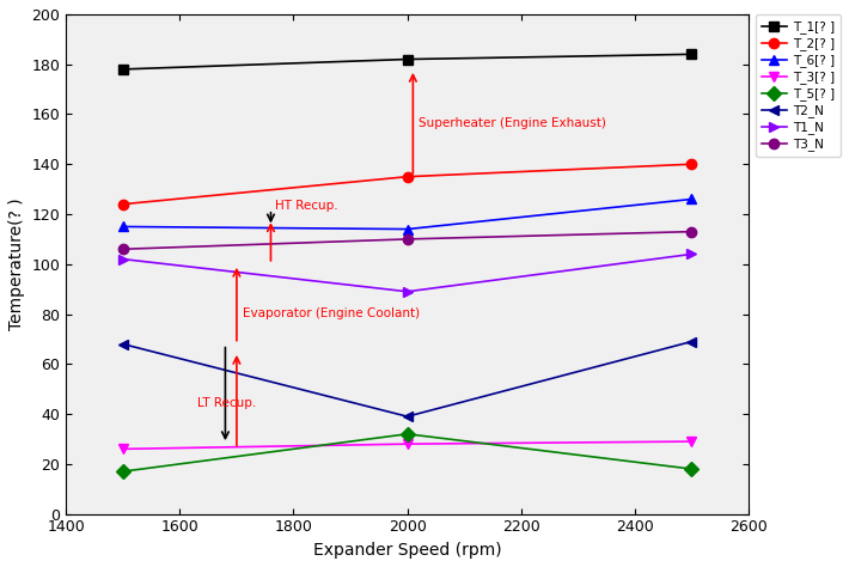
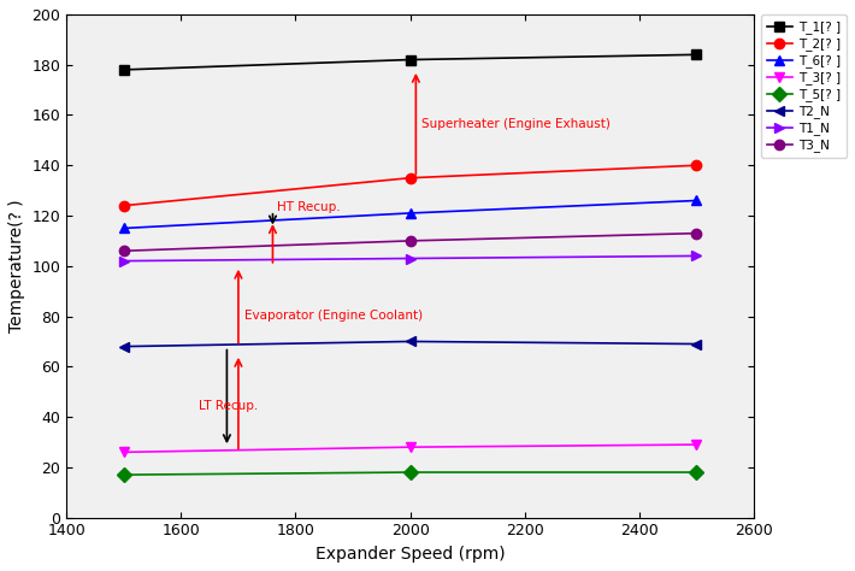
T_6[? ]/2000: 114 -> 121
T_5[? ]/2000: 32 -> 18
T2_N/2000: 39 -> 70
T1_N/2000: 89 -> 103
